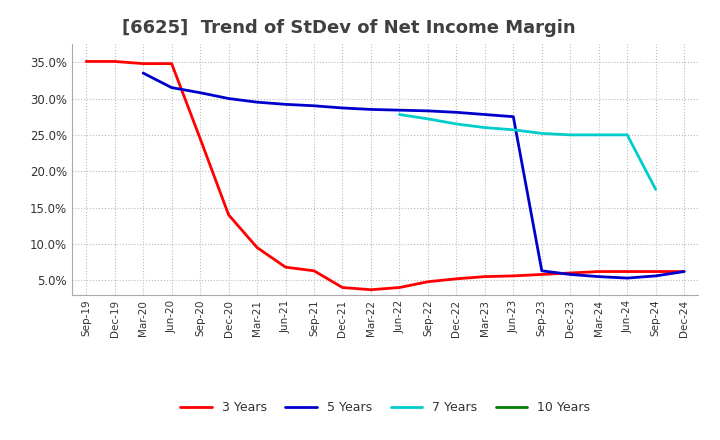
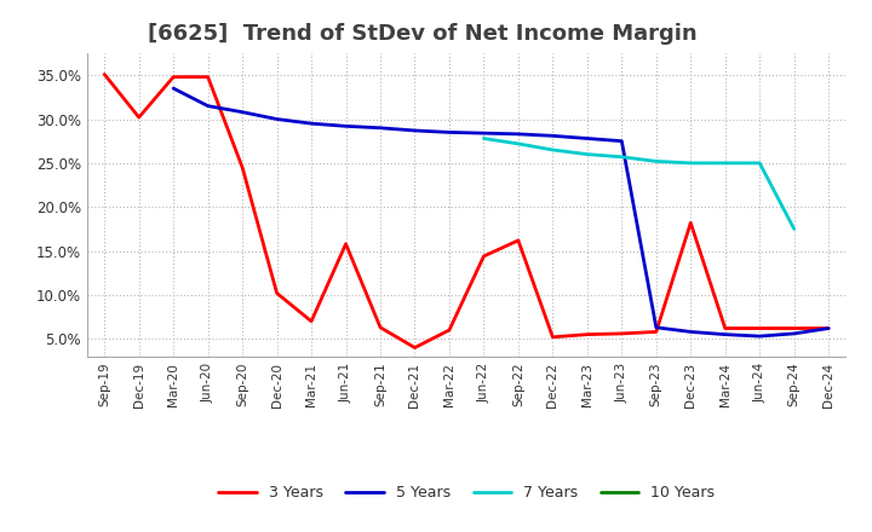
3 Years/Dec-19: 35.1% -> 30.2%
3 Years/Dec-20: 14.0% -> 10.2%
3 Years/Mar-21: 9.5% -> 7.0%
3 Years/Jun-21: 6.8% -> 15.8%
3 Years/Mar-22: 3.7% -> 6.0%
3 Years/Jun-22: 4.0% -> 14.4%
3 Years/Sep-22: 4.8% -> 16.2%
3 Years/Dec-23: 6.0% -> 18.2%
